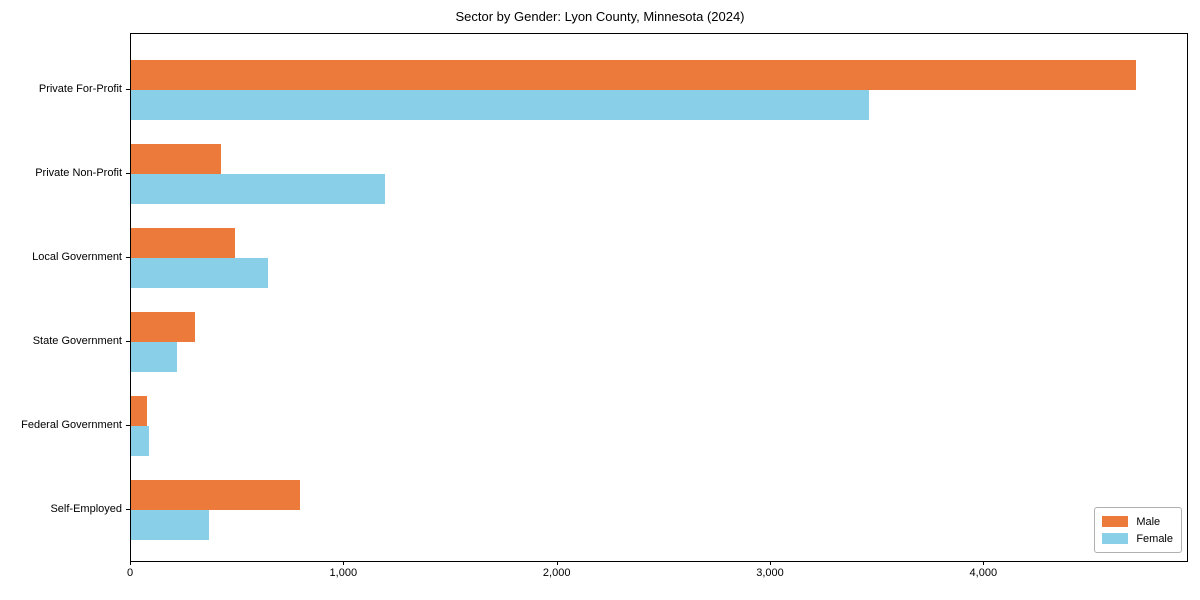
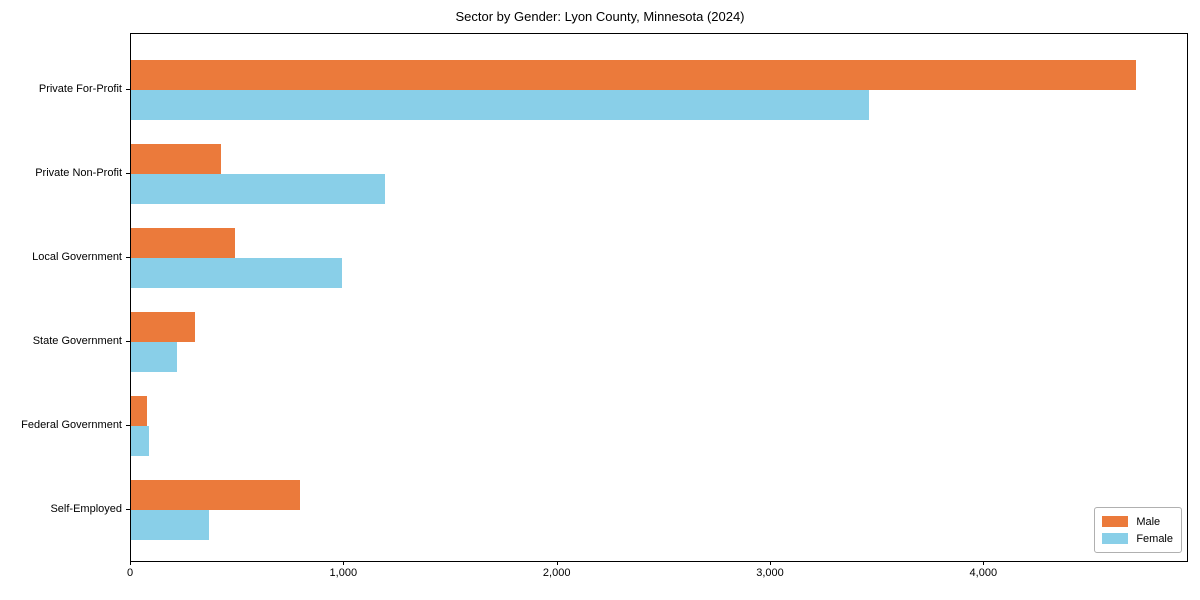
Female/Local Government: 640 -> 990
